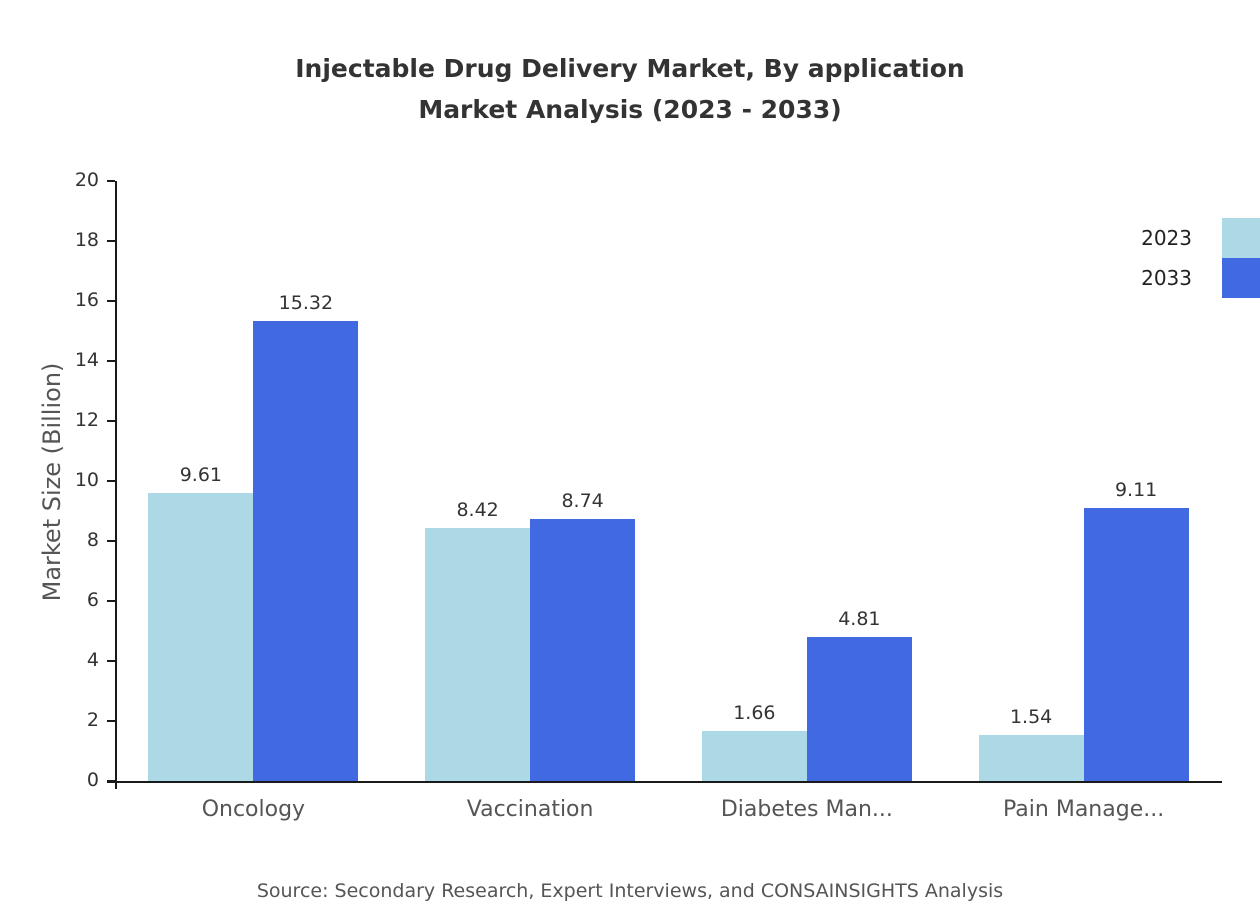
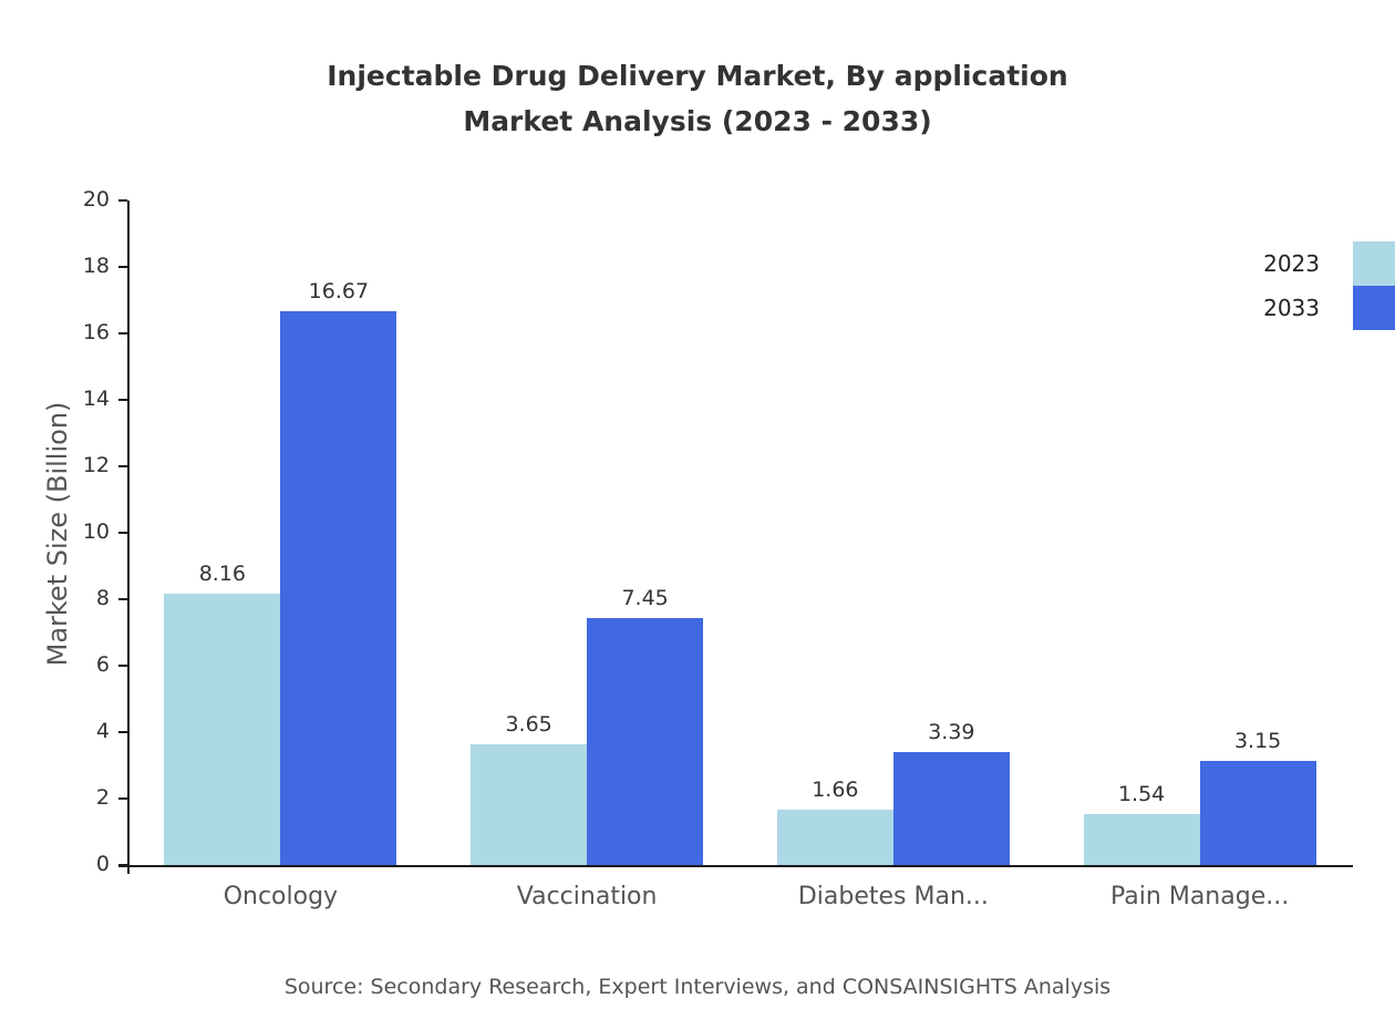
2023/Oncology: 9.61 -> 8.16
2033/Oncology: 15.32 -> 16.67
2023/Vaccination: 8.42 -> 3.65
2033/Vaccination: 8.74 -> 7.45
2033/Diabetes Man...: 4.81 -> 3.39
2033/Pain Manage...: 9.11 -> 3.15
